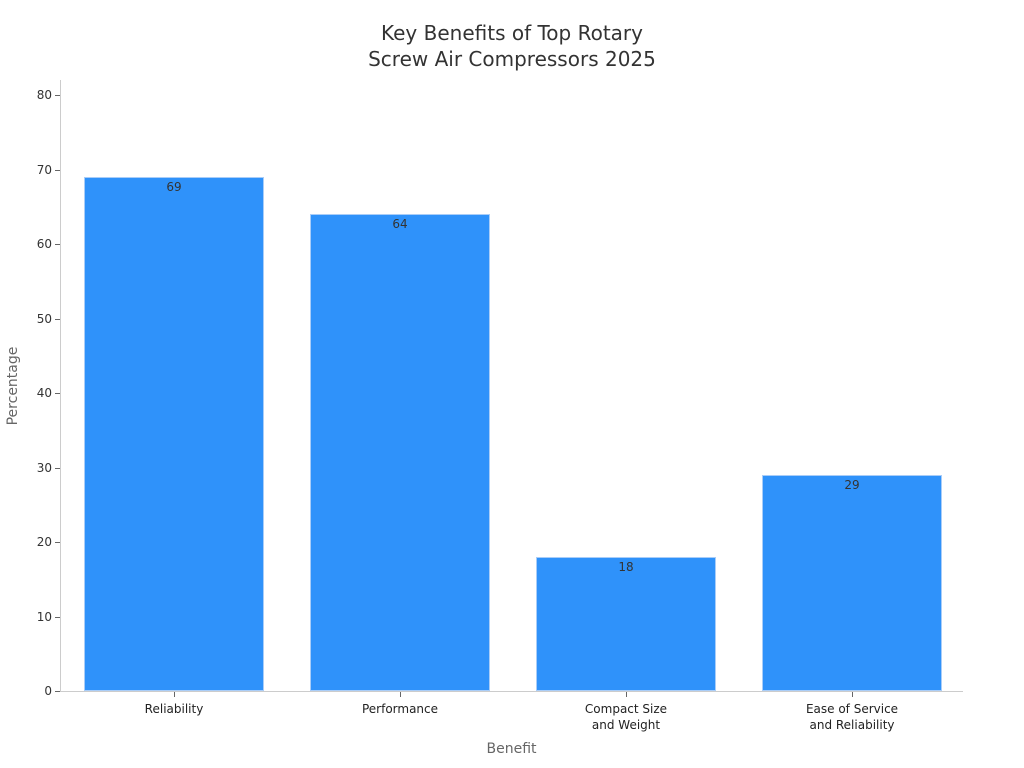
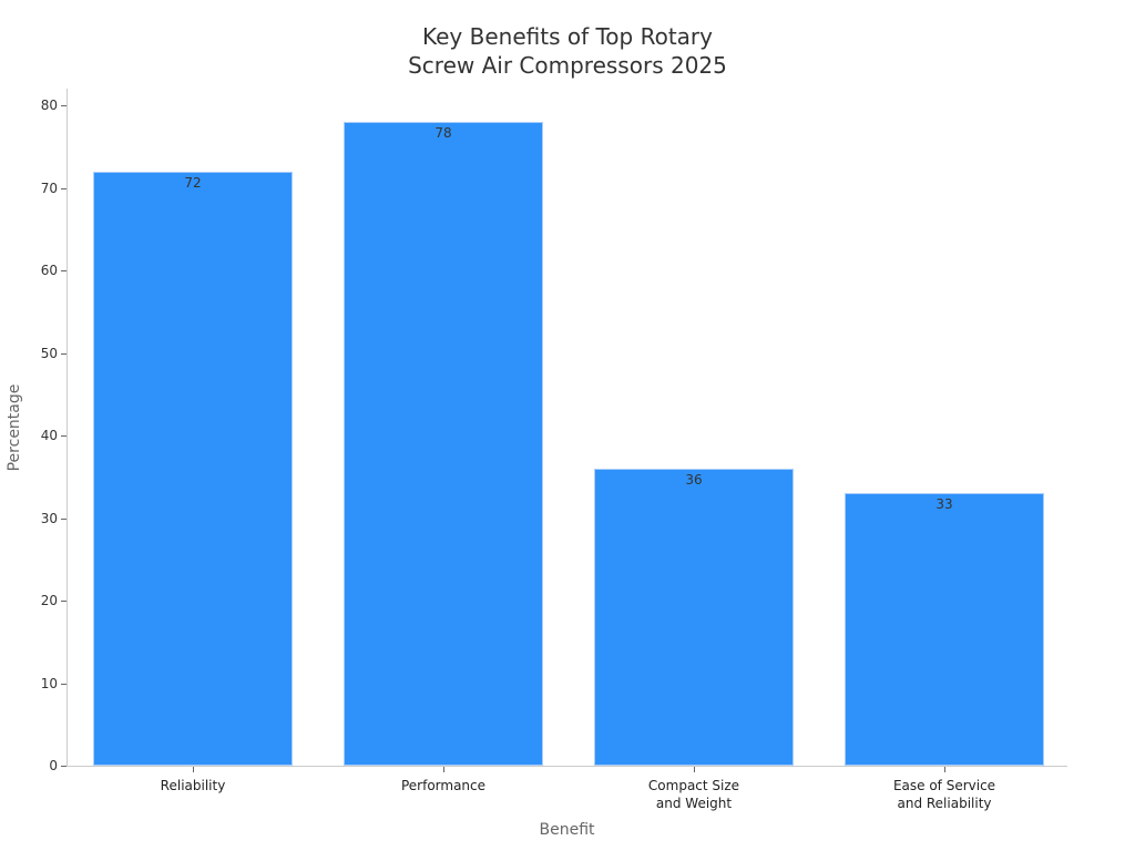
Reliability: 69 -> 72
Performance: 64 -> 78
Compact Size and Weight: 18 -> 36
Ease of Service and Reliability: 29 -> 33
